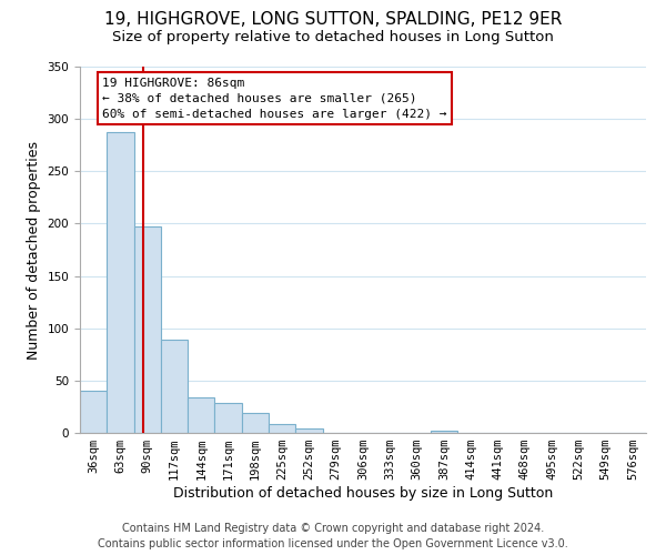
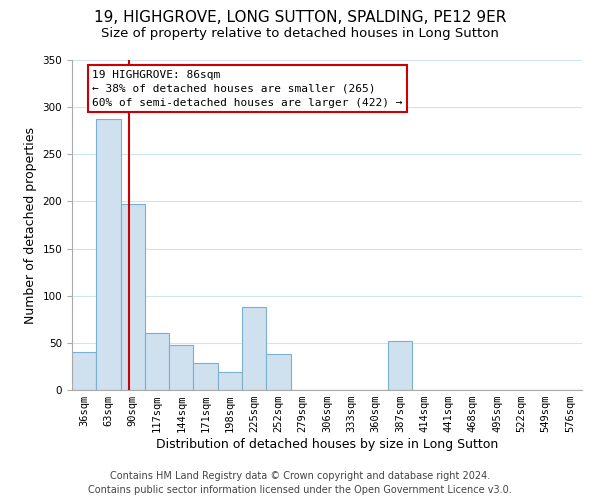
117sqm: 89 -> 60
144sqm: 34 -> 48
225sqm: 8 -> 88
252sqm: 4 -> 38
387sqm: 2 -> 52
